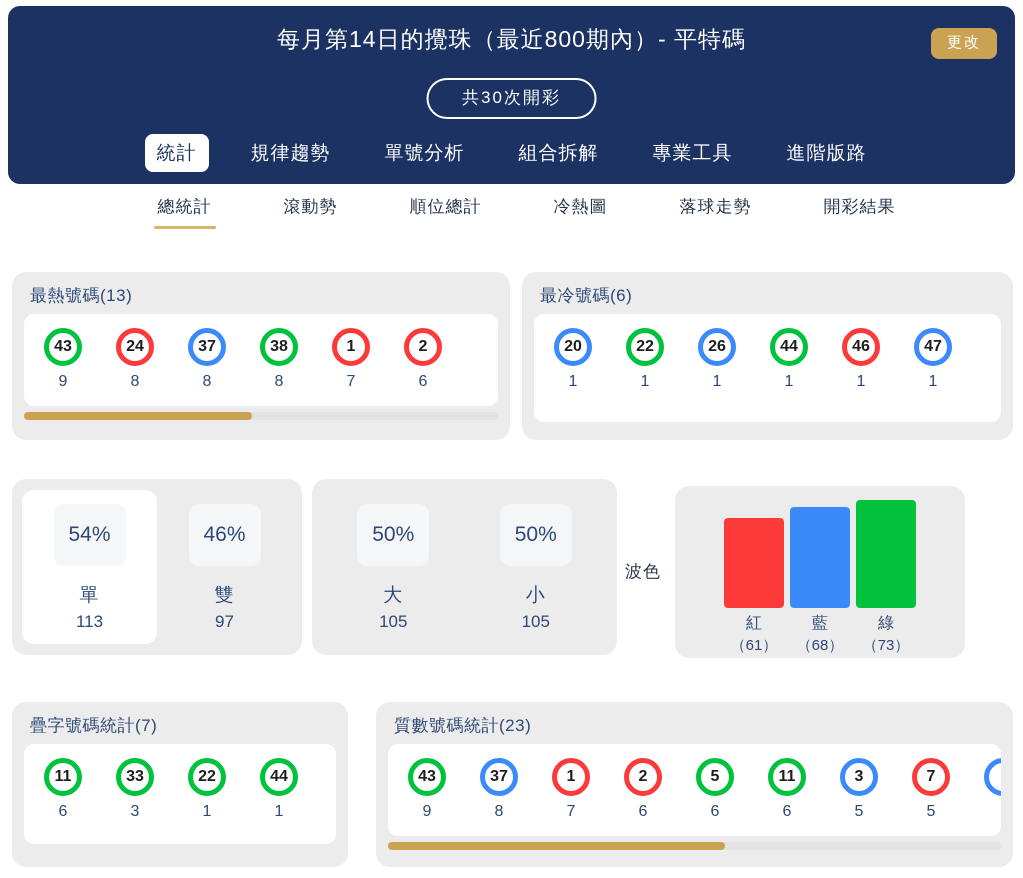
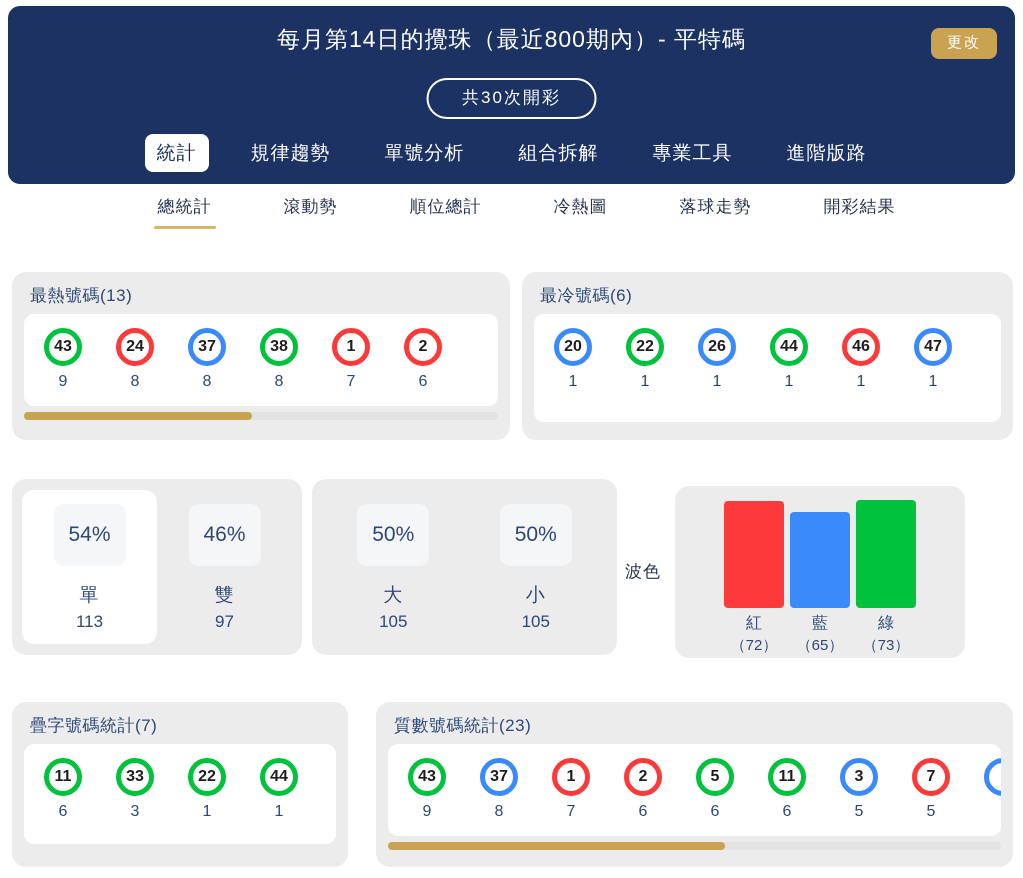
紅: 61 -> 72
藍: 68 -> 65
